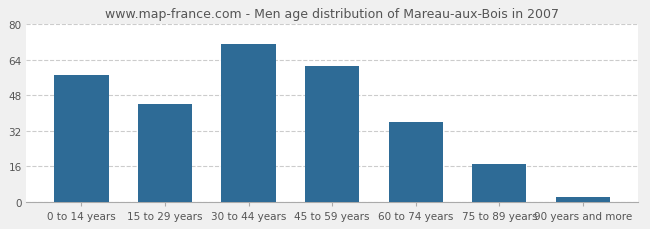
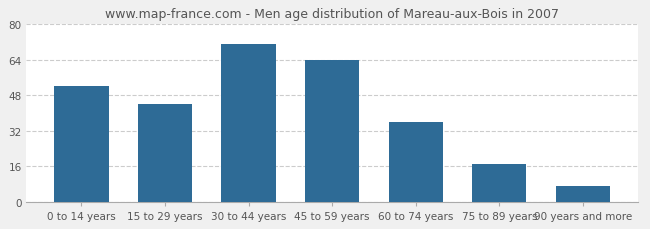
0 to 14 years: 57 -> 52
45 to 59 years: 61 -> 64
90 years and more: 2 -> 7
